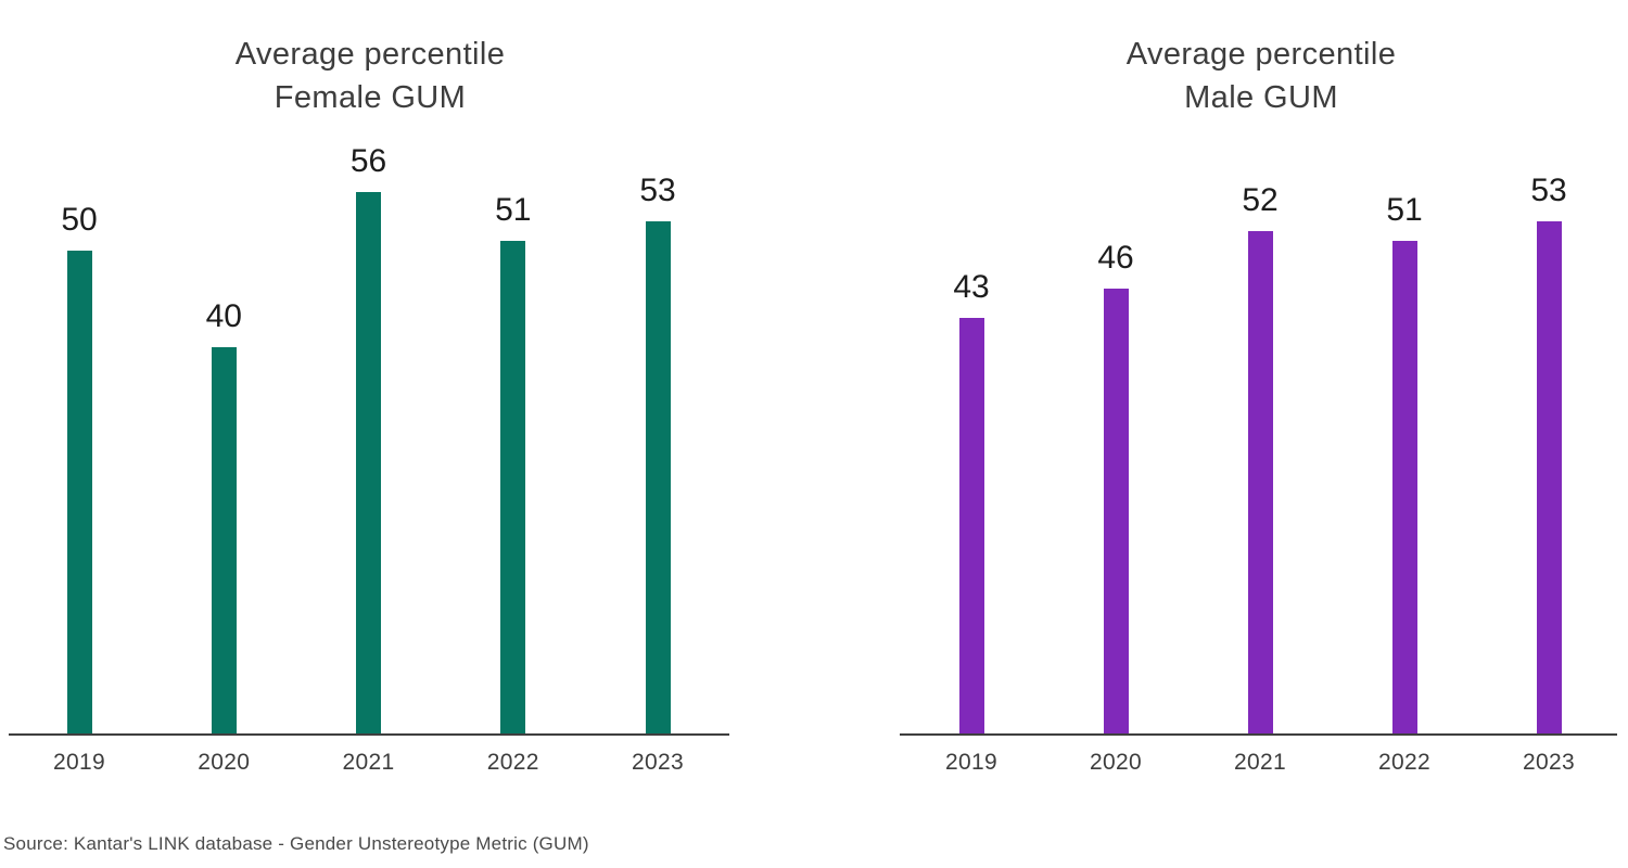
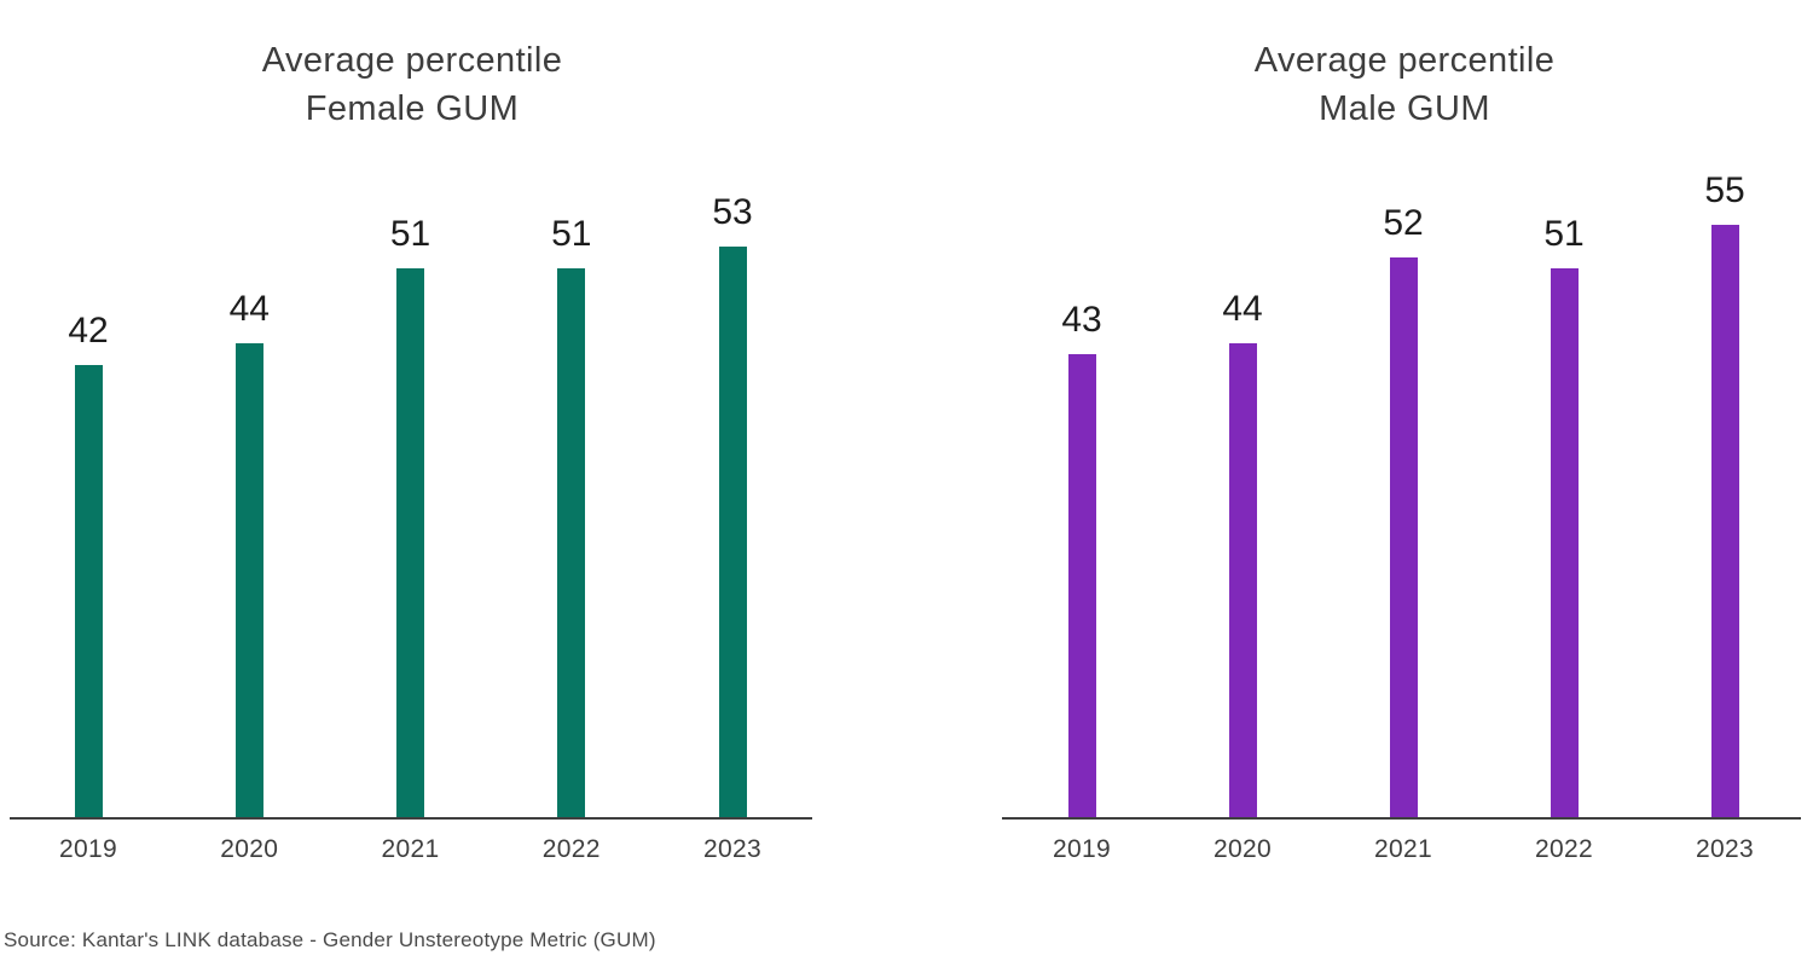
Average percentile Female GUM/2019: 50 -> 42
Average percentile Female GUM/2020: 40 -> 44
Average percentile Female GUM/2021: 56 -> 51
Average percentile Male GUM/2020: 46 -> 44
Average percentile Male GUM/2023: 53 -> 55
